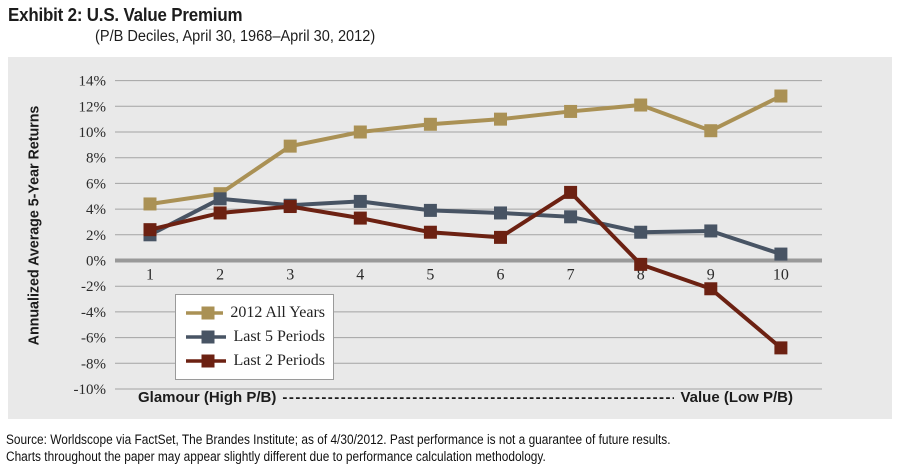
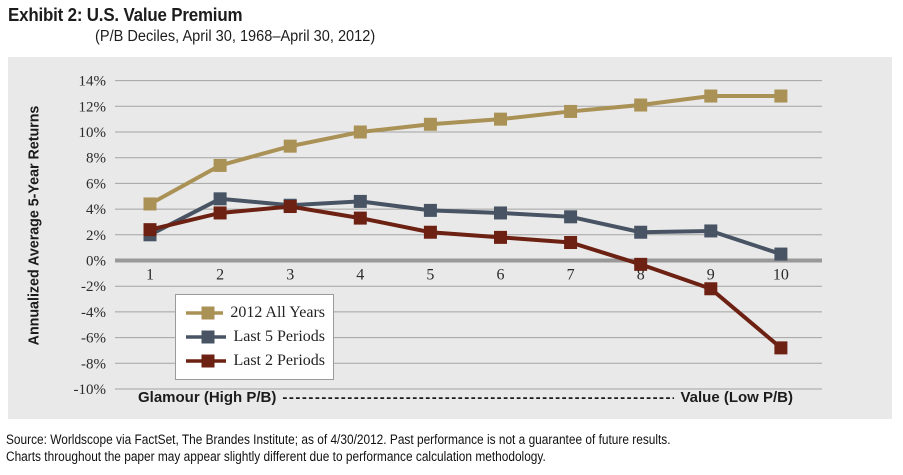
2012 All Years/2: 5.2% -> 7.4%
Last 2 Periods/7: 5.3% -> 1.4%
2012 All Years/9: 10.1% -> 12.8%
